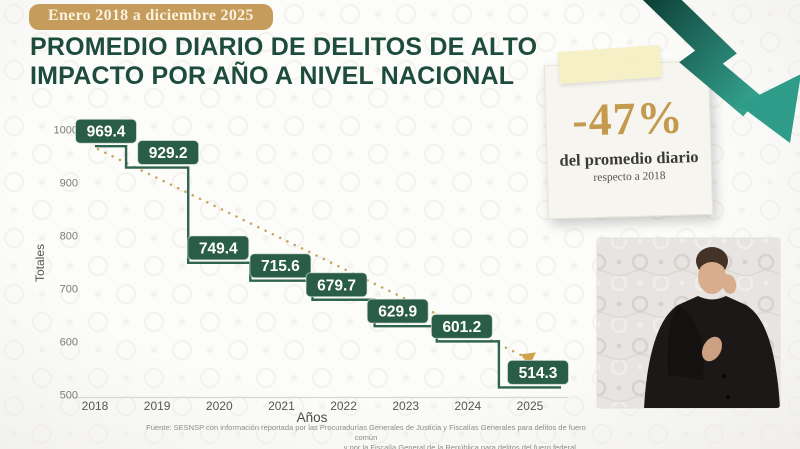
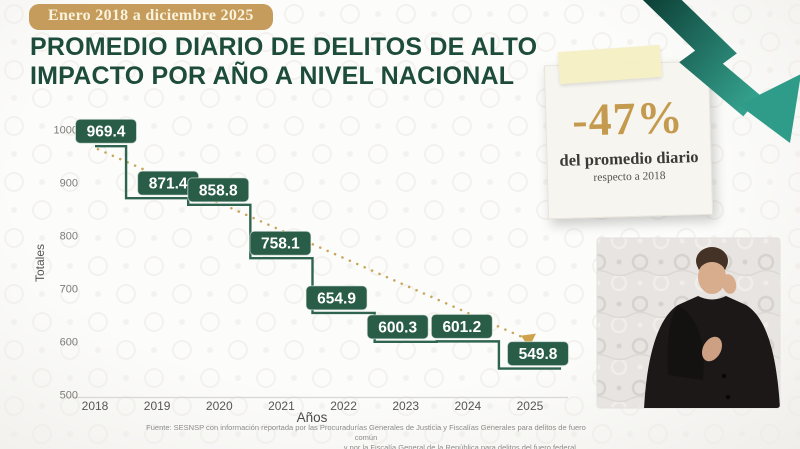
2019: 929.2 -> 871.4
2020: 749.4 -> 858.8
2021: 715.6 -> 758.1
2022: 679.7 -> 654.9
2023: 629.9 -> 600.3
2025: 514.3 -> 549.8
